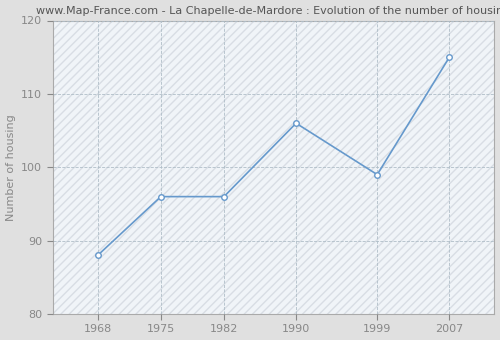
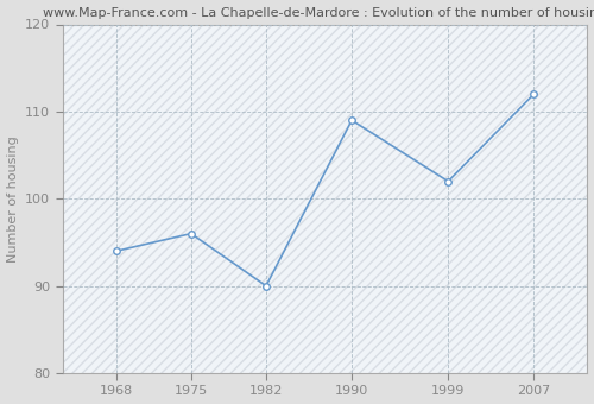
1968: 88 -> 94
1982: 96 -> 90
1990: 106 -> 109
1999: 99 -> 102
2007: 115 -> 112
